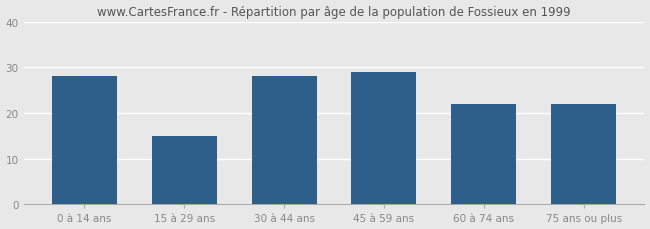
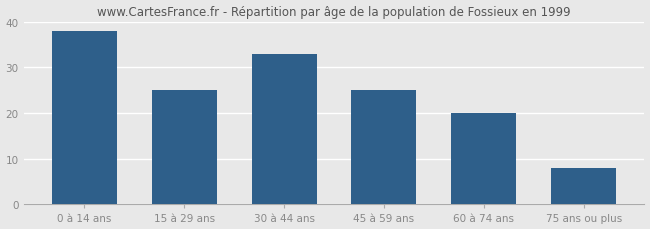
0 à 14 ans: 28 -> 38
15 à 29 ans: 15 -> 25
30 à 44 ans: 28 -> 33
45 à 59 ans: 29 -> 25
60 à 74 ans: 22 -> 20
75 ans ou plus: 22 -> 8
